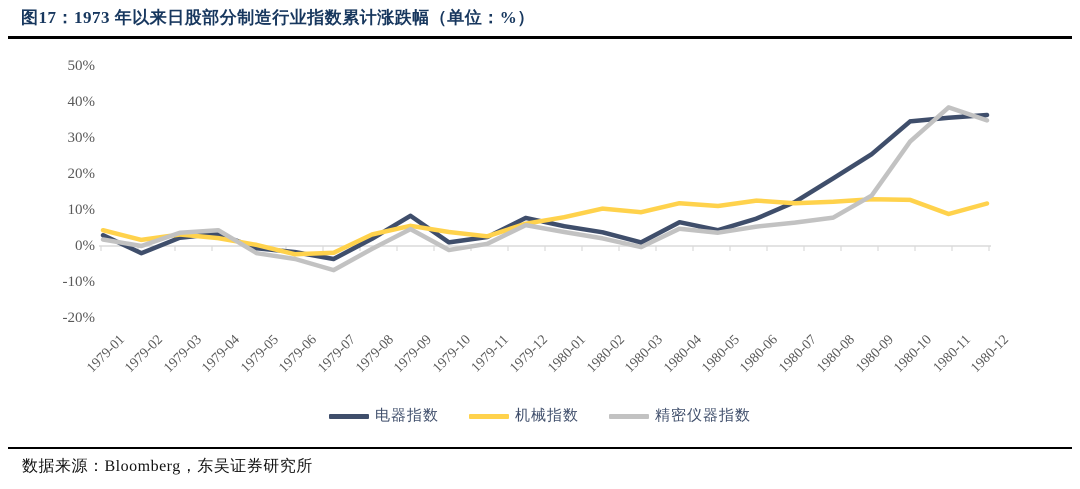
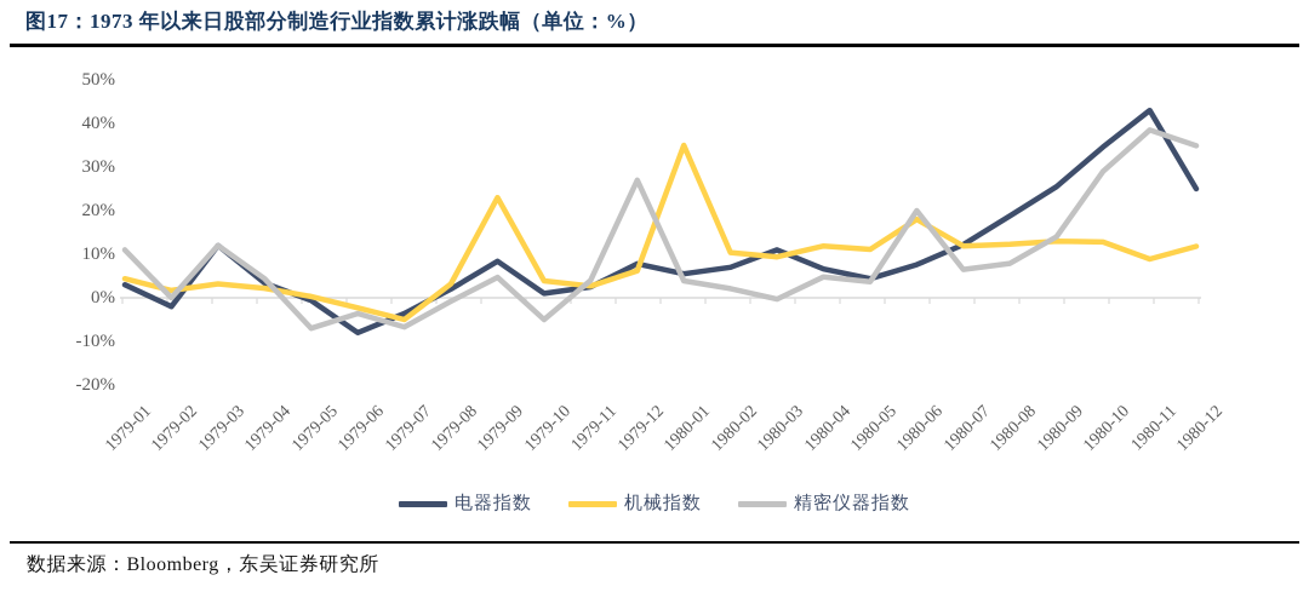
精密仪器指数/1979-01: 2% -> 11%
电器指数/1979-03: 2% -> 12%
精密仪器指数/1979-03: 4% -> 12%
精密仪器指数/1979-05: -2% -> -7%
电器指数/1979-06: -2% -> -8%
机械指数/1979-07: -2% -> -5%
机械指数/1979-09: 6% -> 23%
精密仪器指数/1979-10: -1% -> -5%
精密仪器指数/1979-11: 1% -> 4%
精密仪器指数/1979-12: 6% -> 27%
机械指数/1980-01: 8% -> 35%
电器指数/1980-02: 4% -> 7%
电器指数/1980-03: 1% -> 11%
机械指数/1980-06: 13% -> 18%
精密仪器指数/1980-06: 5% -> 20%
电器指数/1980-11: 36% -> 43%
电器指数/1980-12: 36% -> 25%
